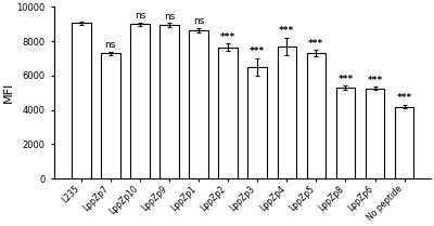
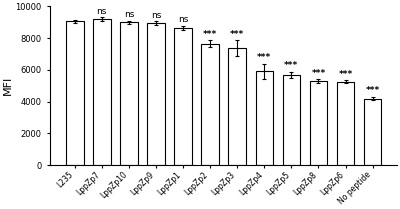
LppZp7: 7300 -> 9200
LppZp3: 6500 -> 7400
LppZp4: 7700 -> 5900
LppZp5: 7300 -> 5700
